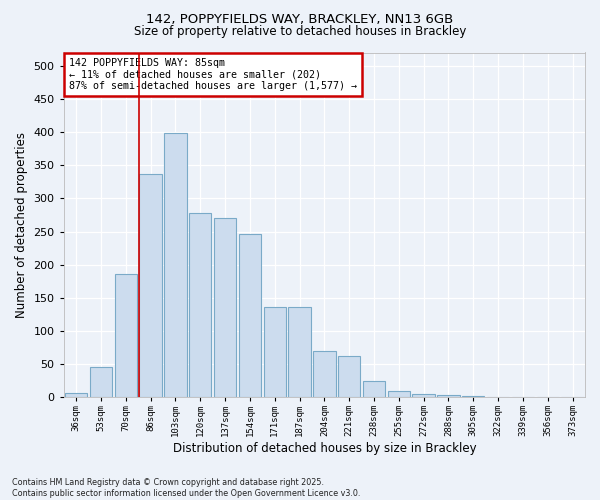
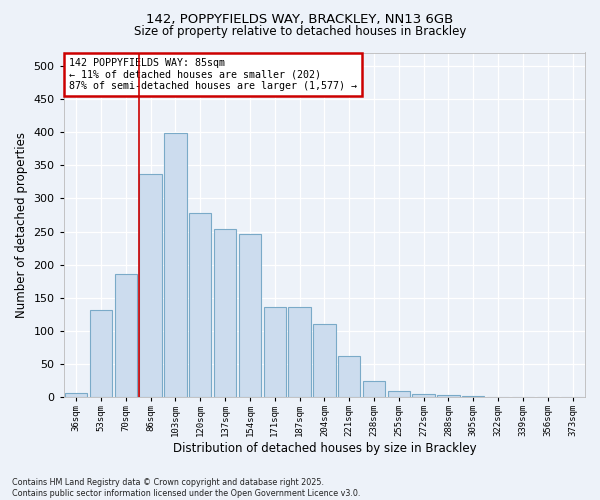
53sqm: 46 -> 132
137sqm: 270 -> 254
204sqm: 70 -> 110
